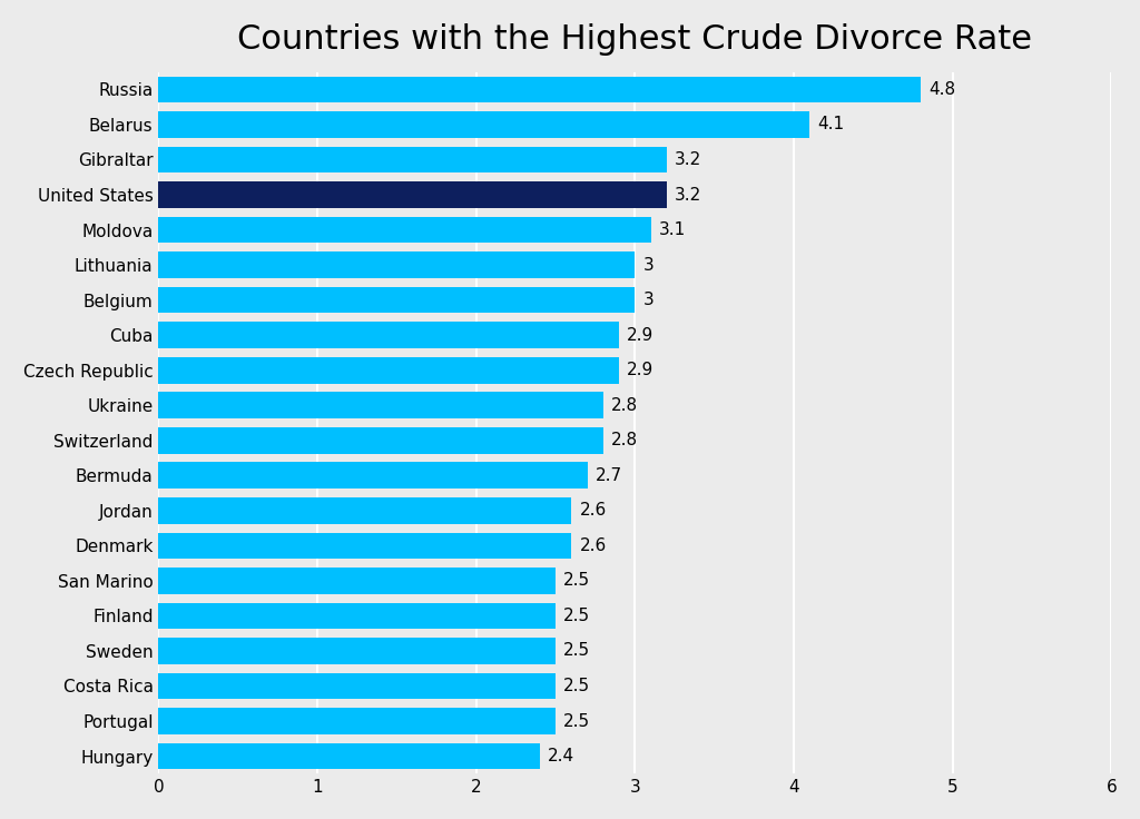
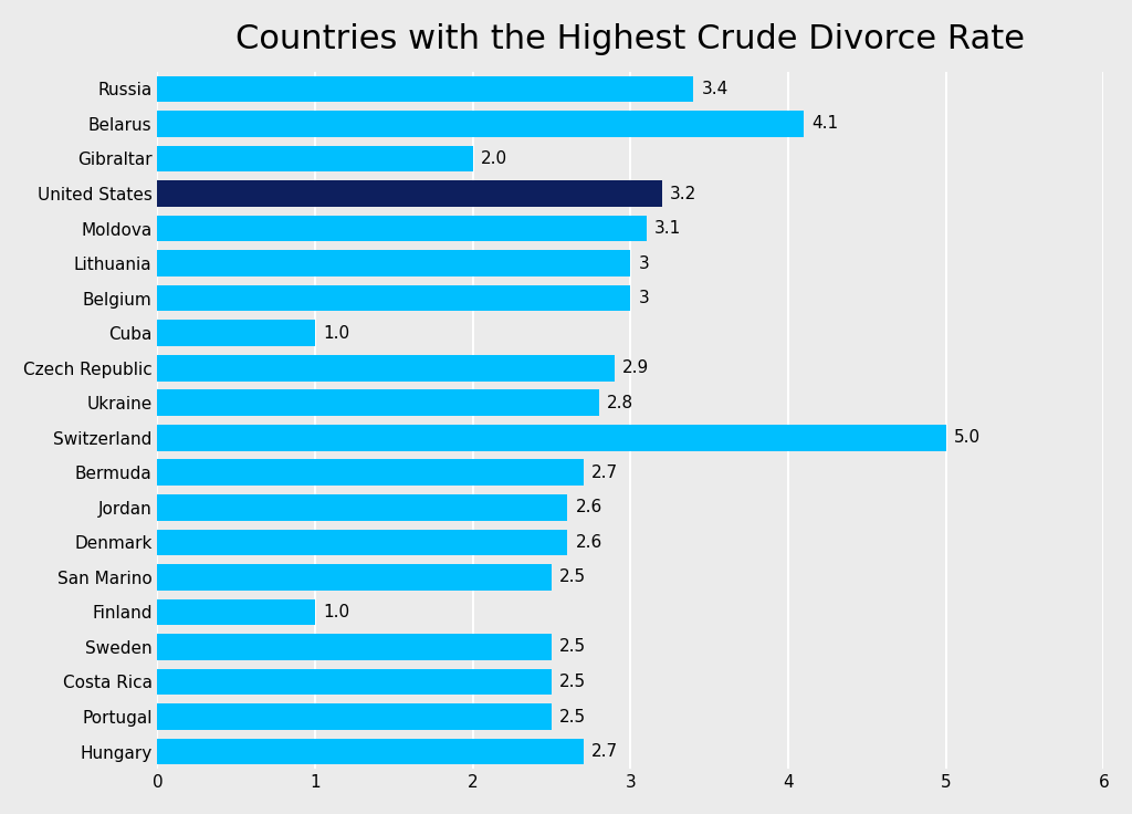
Russia: 4.8 -> 3.4
Gibraltar: 3.2 -> 2.0
Cuba: 2.9 -> 1.0
Switzerland: 2.8 -> 5.0
Finland: 2.5 -> 1.0
Hungary: 2.4 -> 2.7
